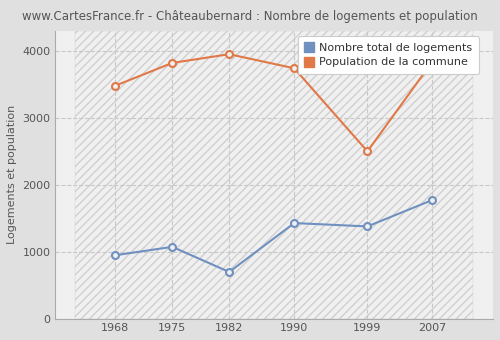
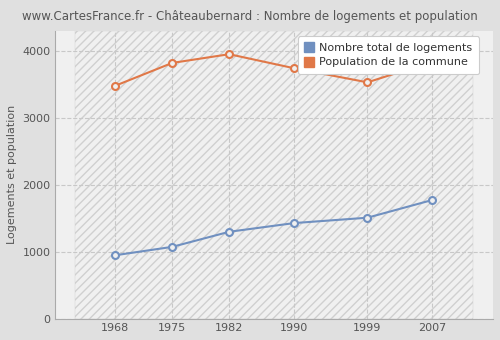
Nombre total de logements/1982: 700 -> 1300
Nombre total de logements/1999: 1380 -> 1510
Population de la commune/1999: 2500 -> 3530
